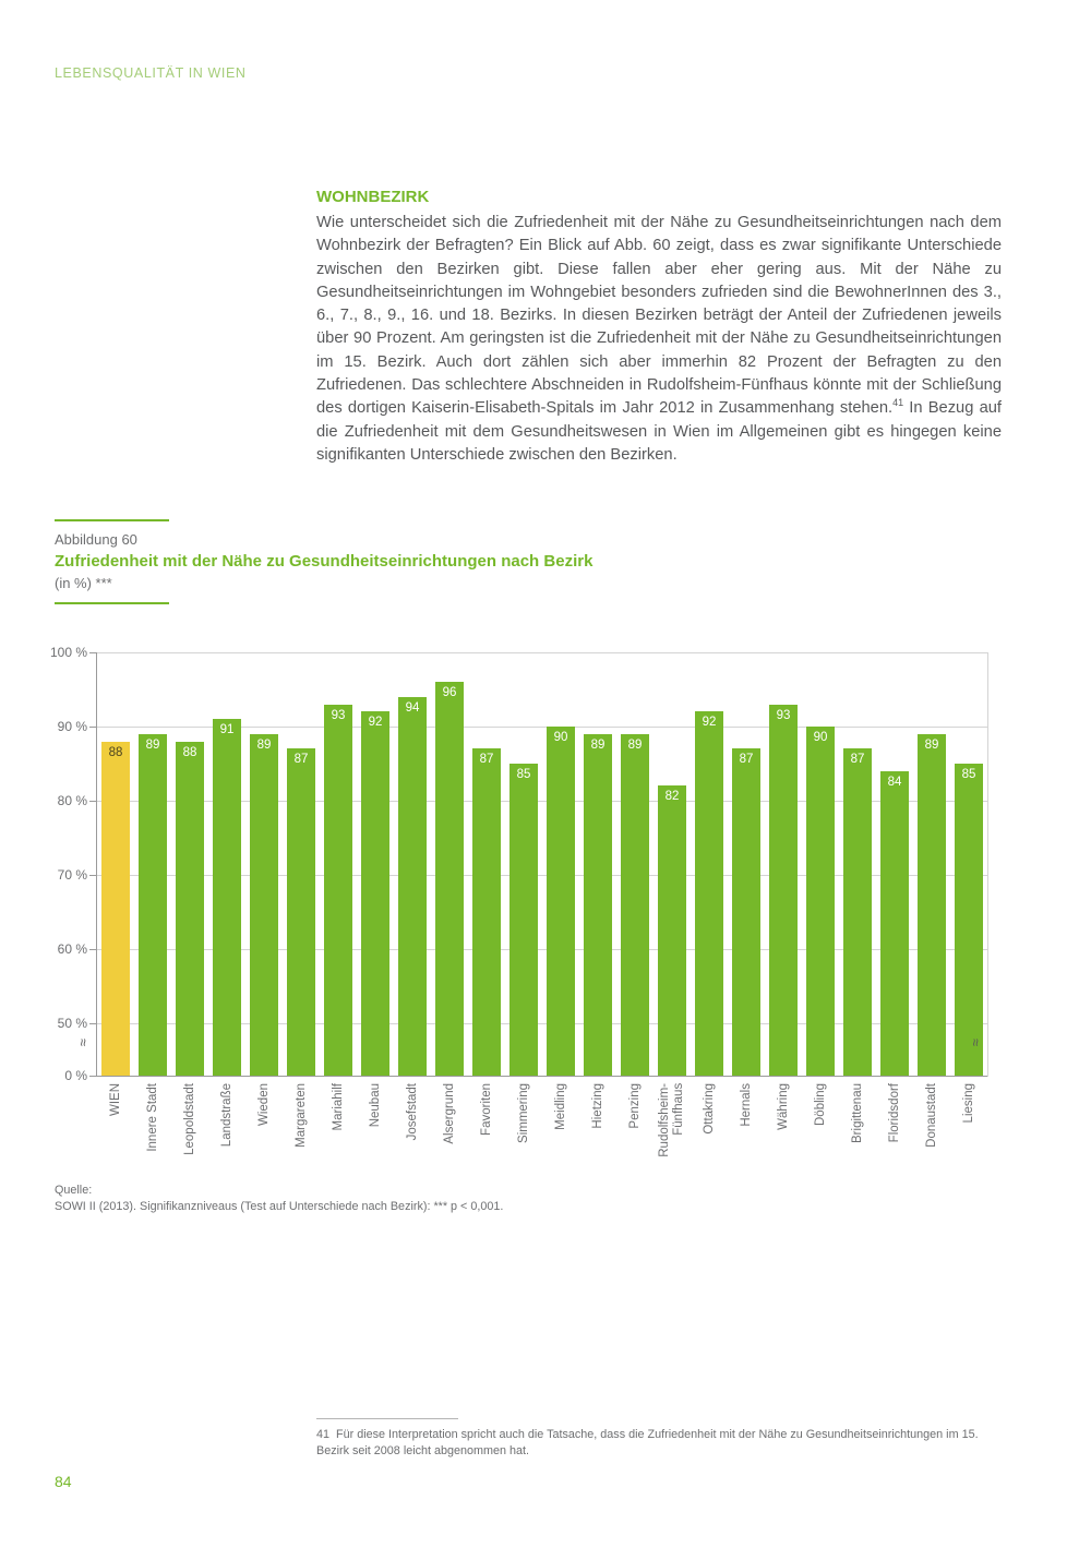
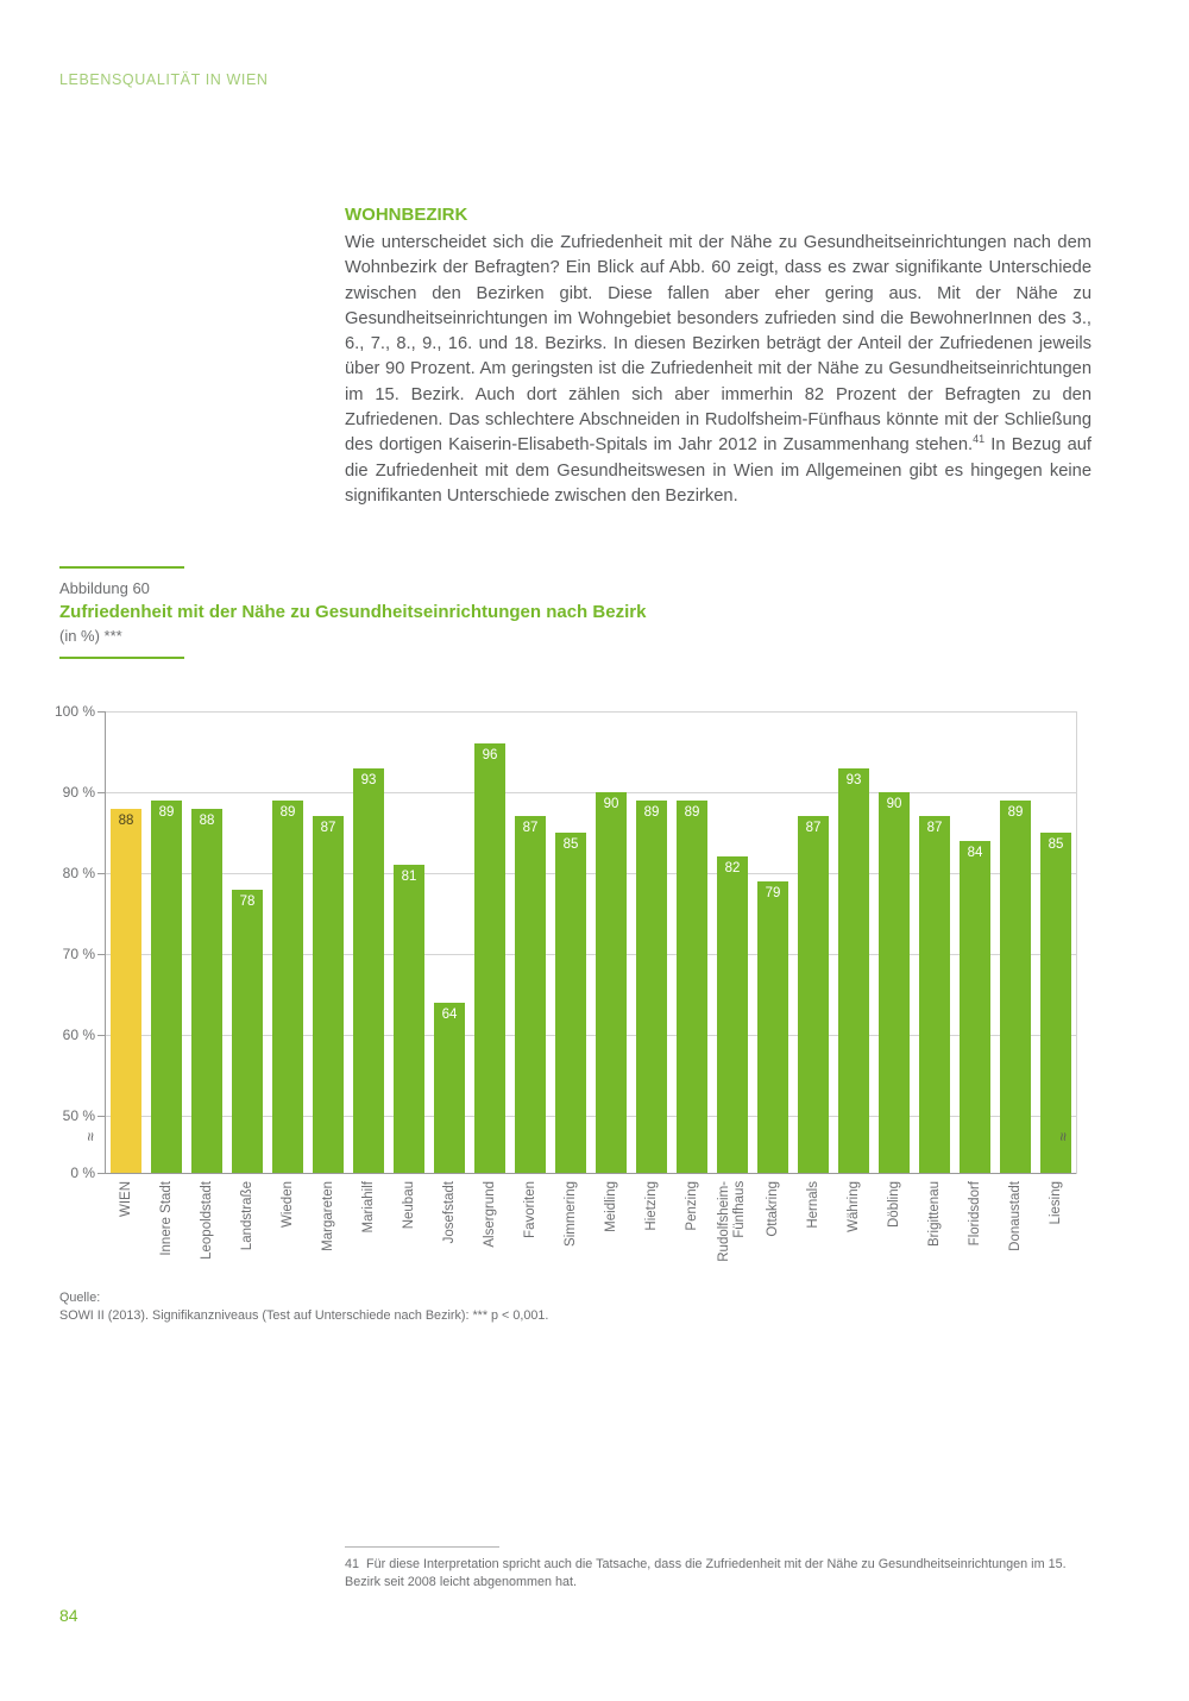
Landstraße: 91 -> 78
Neubau: 92 -> 81
Josefstadt: 94 -> 64
Ottakring: 92 -> 79
